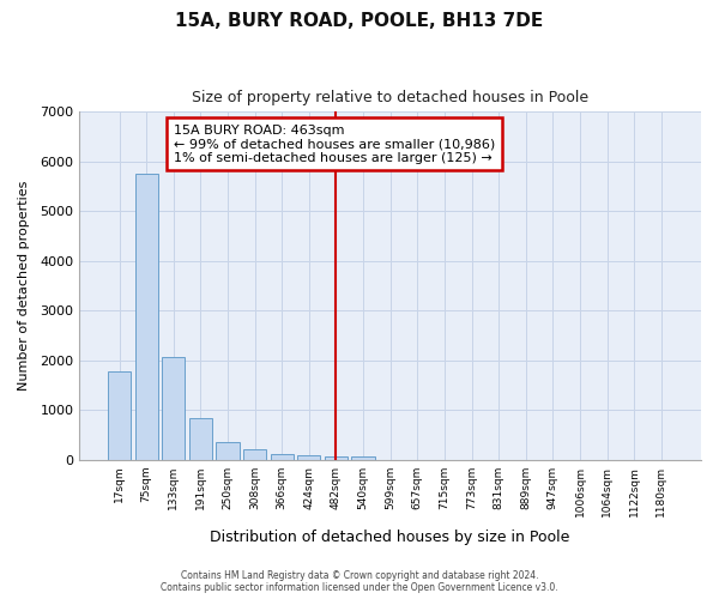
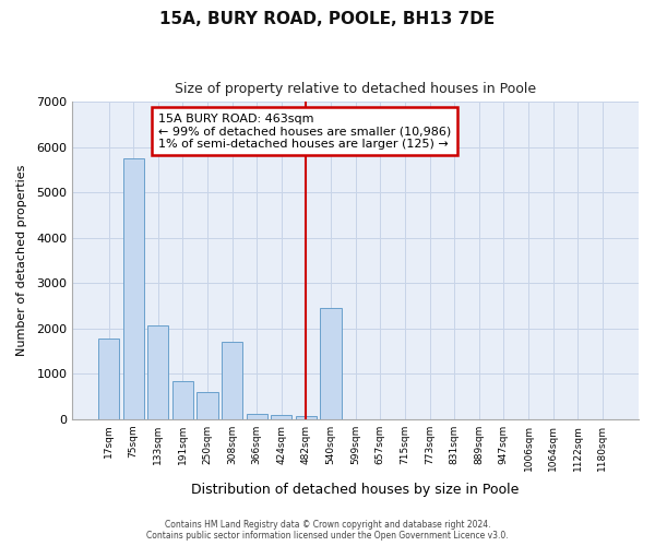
250sqm: 370 -> 600
308sqm: 210 -> 1700
540sqm: 80 -> 2450
